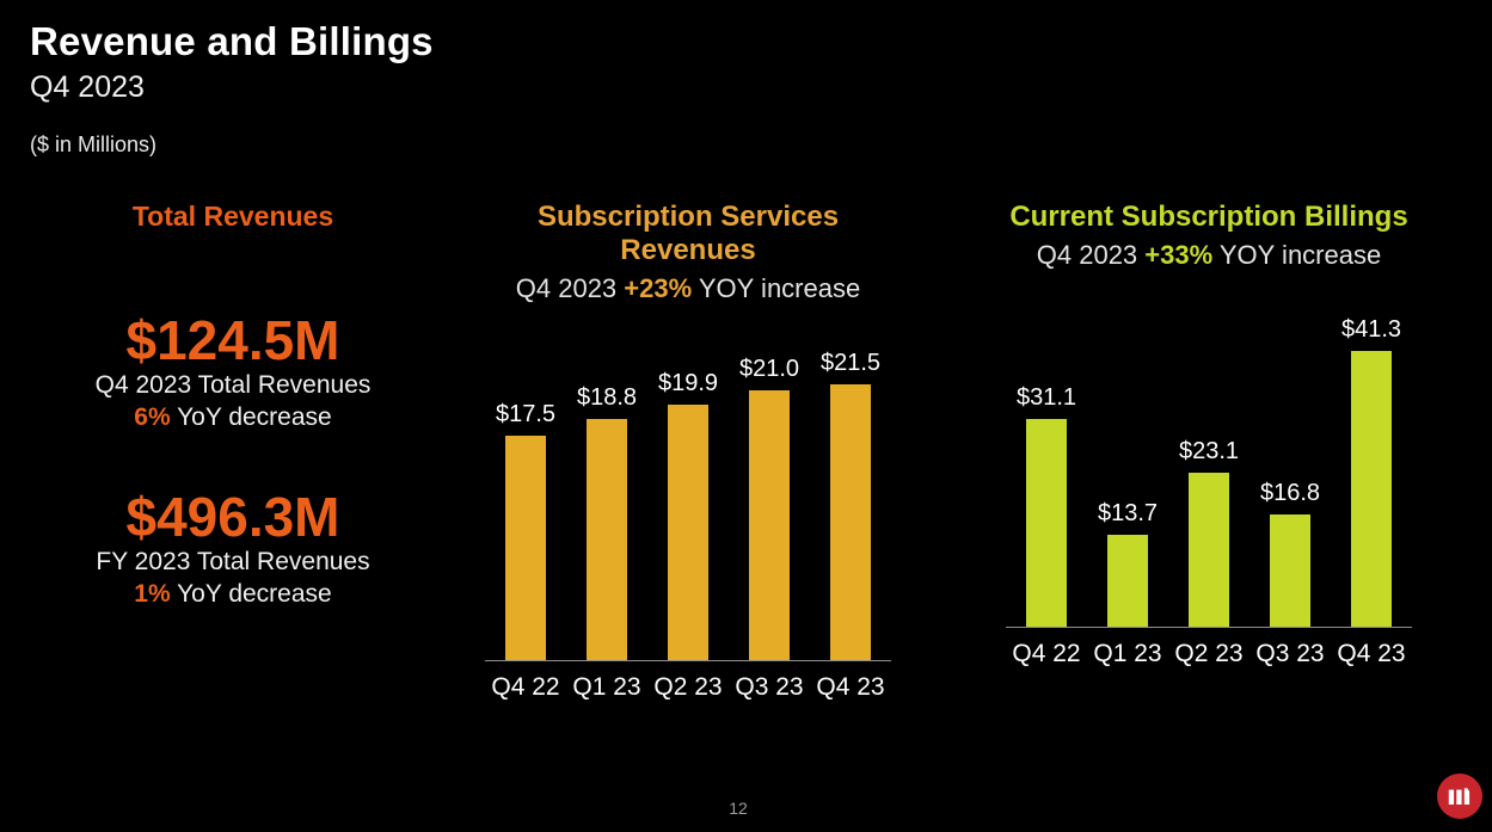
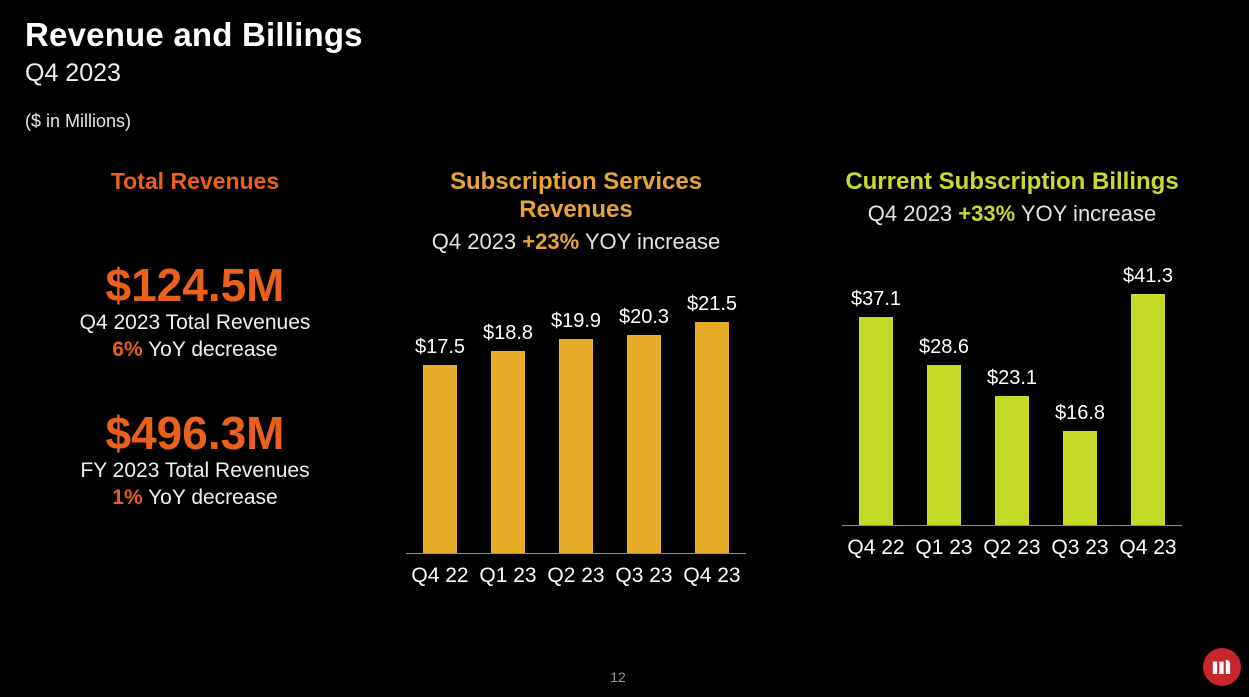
Subscription Services Revenues/Q3 23: $21.0 -> $20.3
Current Subscription Billings/Q4 22: $31.1 -> $37.1
Current Subscription Billings/Q1 23: $13.7 -> $28.6
